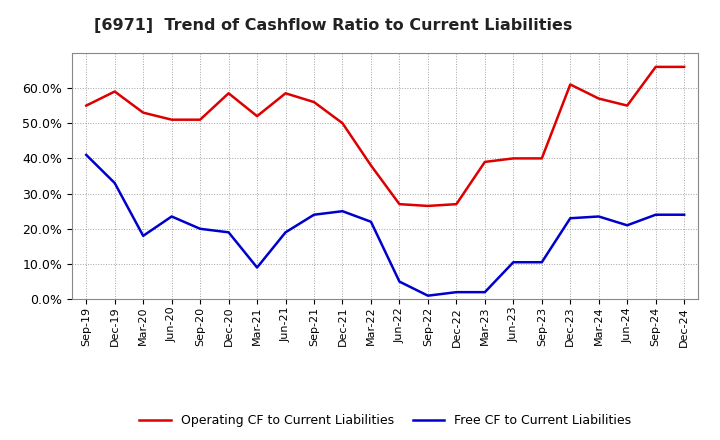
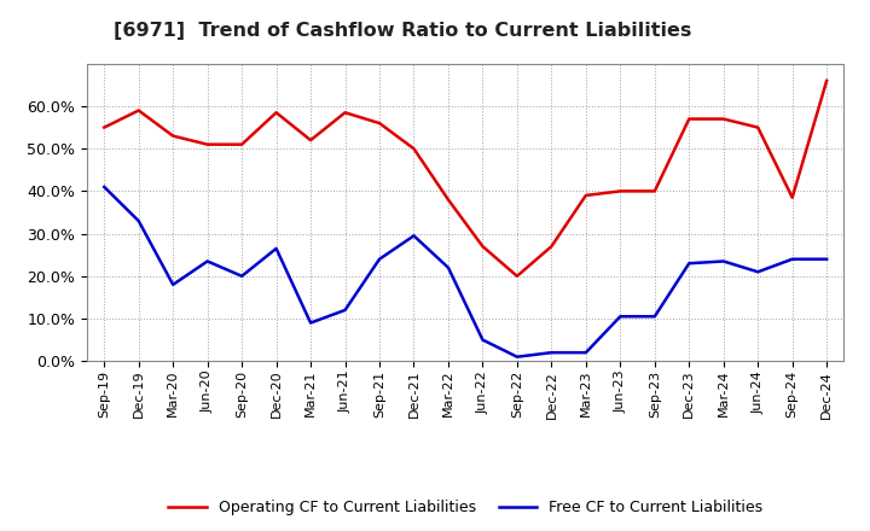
Free CF to Current Liabilities/Dec-20: 19.0% -> 26.5%
Free CF to Current Liabilities/Jun-21: 19.0% -> 12.0%
Free CF to Current Liabilities/Dec-21: 25.0% -> 29.5%
Operating CF to Current Liabilities/Sep-22: 26.5% -> 20.0%
Operating CF to Current Liabilities/Dec-23: 61.0% -> 57.0%
Operating CF to Current Liabilities/Sep-24: 66.0% -> 38.5%
